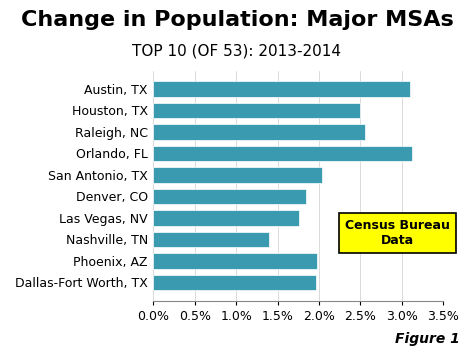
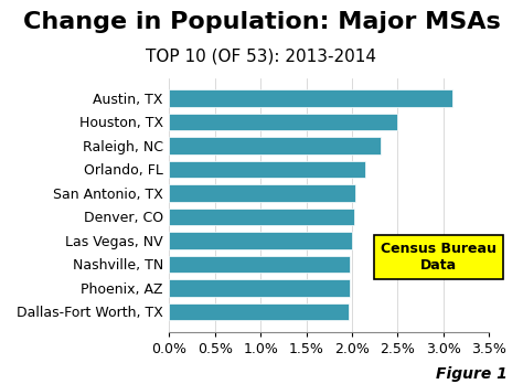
Raleigh, NC: 2.56% -> 2.32%
Orlando, FL: 3.12% -> 2.15%
Denver, CO: 1.84% -> 2.02%
Las Vegas, NV: 1.76% -> 2.00%
Nashville, TN: 1.40% -> 1.98%
